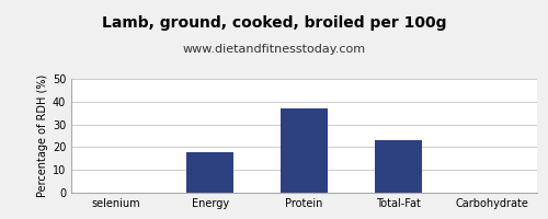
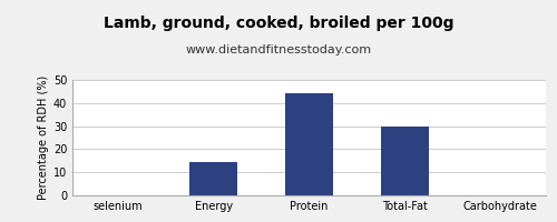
Energy: 18.0 -> 14.5
Protein: 37.0 -> 44.0
Total-Fat: 23.0 -> 30.0
